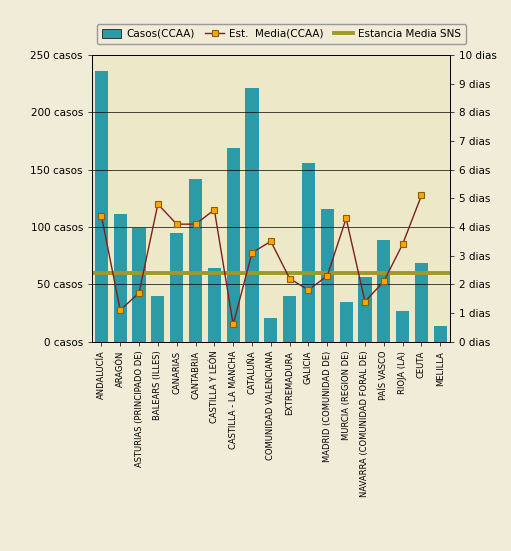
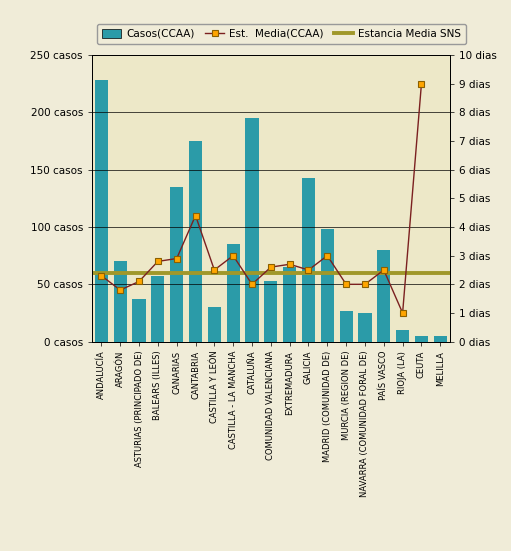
Casos(CCAA)/ANDALUCÍA: 236 casos -> 228 casos
Est. Media(CCAA)/ANDALUCÍA: 4.4 dias -> 2.3 dias
Casos(CCAA)/ARAGÓN: 111 casos -> 70 casos
Est. Media(CCAA)/ARAGÓN: 1.1 dias -> 1.8 dias
Casos(CCAA)/ASTURIAS (PRINCIPADO DE): 99 casos -> 37 casos
Est. Media(CCAA)/ASTURIAS (PRINCIPADO DE): 1.7 dias -> 2.1 dias
Casos(CCAA)/BALEARS (ILLES): 40 casos -> 57 casos
Est. Media(CCAA)/BALEARS (ILLES): 4.8 dias -> 2.8 dias
Casos(CCAA)/CANARIAS: 95 casos -> 135 casos
Est. Media(CCAA)/CANARIAS: 4.1 dias -> 2.9 dias
Casos(CCAA)/CANTABRIA: 142 casos -> 175 casos
Est. Media(CCAA)/CANTABRIA: 4.1 dias -> 4.4 dias
Casos(CCAA)/CASTILLA Y LEÓN: 64 casos -> 30 casos
Est. Media(CCAA)/CASTILLA Y LEÓN: 4.6 dias -> 2.5 dias
Casos(CCAA)/CASTILLA - LA MANCHA: 169 casos -> 85 casos
Est. Media(CCAA)/CASTILLA - LA MANCHA: 0.6 dias -> 3.0 dias
Casos(CCAA)/CATALUÑA: 221 casos -> 195 casos
Est. Media(CCAA)/CATALUÑA: 3.1 dias -> 2.0 dias
Casos(CCAA)/COMUNIDAD VALENCIANA: 21 casos -> 53 casos
Est. Media(CCAA)/COMUNIDAD VALENCIANA: 3.5 dias -> 2.6 dias
Casos(CCAA)/EXTREMADURA: 40 casos -> 65 casos
Est. Media(CCAA)/EXTREMADURA: 2.2 dias -> 2.7 dias
Casos(CCAA)/GALICIA: 156 casos -> 143 casos
Est. Media(CCAA)/GALICIA: 1.8 dias -> 2.5 dias
Casos(CCAA)/MADRID (COMUNIDAD DE): 116 casos -> 98 casos
Est. Media(CCAA)/MADRID (COMUNIDAD DE): 2.3 dias -> 3.0 dias
Casos(CCAA)/MURCIA (REGION DE): 35 casos -> 27 casos
Est. Media(CCAA)/MURCIA (REGION DE): 4.3 dias -> 2.0 dias
Casos(CCAA)/NAVARRA (COMUNIDAD FORAL DE): 56 casos -> 25 casos
Est. Media(CCAA)/NAVARRA (COMUNIDAD FORAL DE): 1.4 dias -> 2.0 dias
Casos(CCAA)/PAÍS VASCO: 89 casos -> 80 casos
Est. Media(CCAA)/PAÍS VASCO: 2.1 dias -> 2.5 dias
Casos(CCAA)/RIOJA (LA): 27 casos -> 10 casos
Est. Media(CCAA)/RIOJA (LA): 3.4 dias -> 1.0 dias
Casos(CCAA)/CEUTA: 69 casos -> 5 casos
Est. Media(CCAA)/CEUTA: 5.1 dias -> 9.0 dias
Casos(CCAA)/MELILLA: 14 casos -> 5 casos
